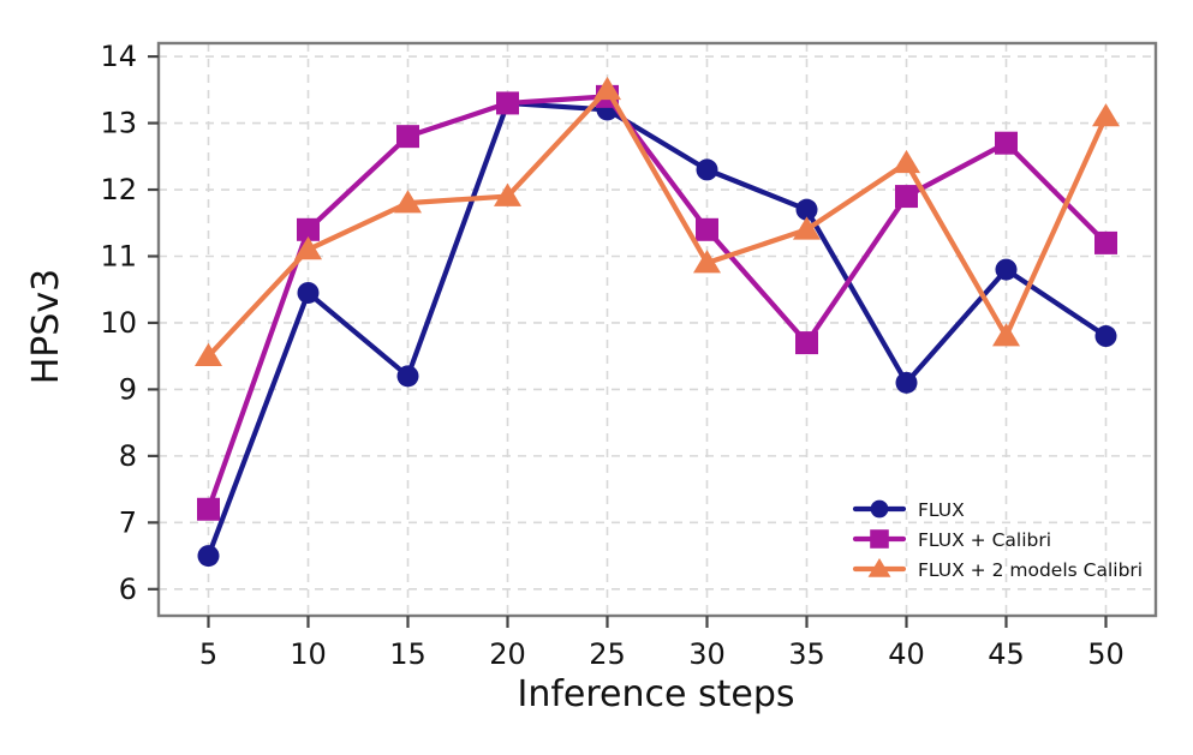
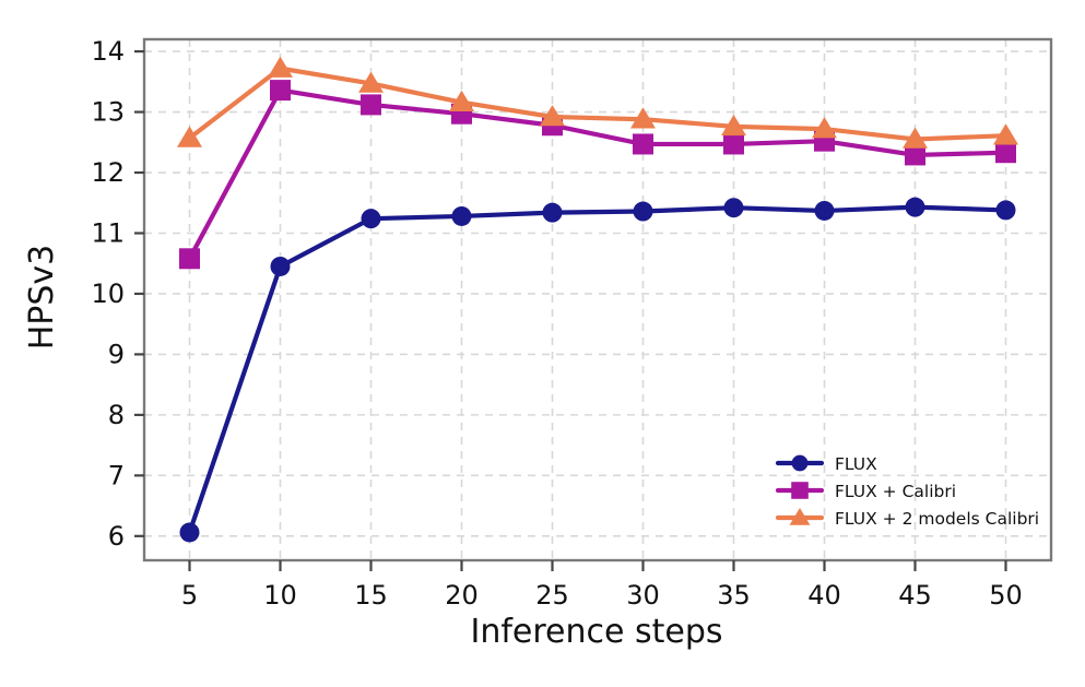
FLUX/5: 6.5 -> 6.1
FLUX + Calibri/5: 7.2 -> 10.6
FLUX + 2 models Calibri/5: 9.5 -> 12.6
FLUX + Calibri/10: 11.4 -> 13.4
FLUX + 2 models Calibri/10: 11.1 -> 13.7
FLUX/15: 9.2 -> 11.2
FLUX + Calibri/15: 12.8 -> 13.1
FLUX + 2 models Calibri/15: 11.8 -> 13.5
FLUX/20: 13.3 -> 11.3
FLUX + Calibri/20: 13.3 -> 13.0
FLUX + 2 models Calibri/20: 11.9 -> 13.2
FLUX/25: 13.2 -> 11.3
FLUX + Calibri/25: 13.4 -> 12.8
FLUX + 2 models Calibri/25: 13.5 -> 12.9
FLUX/30: 12.3 -> 11.4
FLUX + Calibri/30: 11.4 -> 12.5
FLUX + 2 models Calibri/30: 10.9 -> 12.9
FLUX/35: 11.7 -> 11.4
FLUX + Calibri/35: 9.7 -> 12.5
FLUX + 2 models Calibri/35: 11.4 -> 12.8
FLUX/40: 9.1 -> 11.4
FLUX + Calibri/40: 11.9 -> 12.5
FLUX + 2 models Calibri/40: 12.4 -> 12.7
FLUX/45: 10.8 -> 11.4
FLUX + Calibri/45: 12.7 -> 12.3
FLUX + 2 models Calibri/45: 9.8 -> 12.6
FLUX/50: 9.8 -> 11.4
FLUX + Calibri/50: 11.2 -> 12.3
FLUX + 2 models Calibri/50: 13.1 -> 12.6
